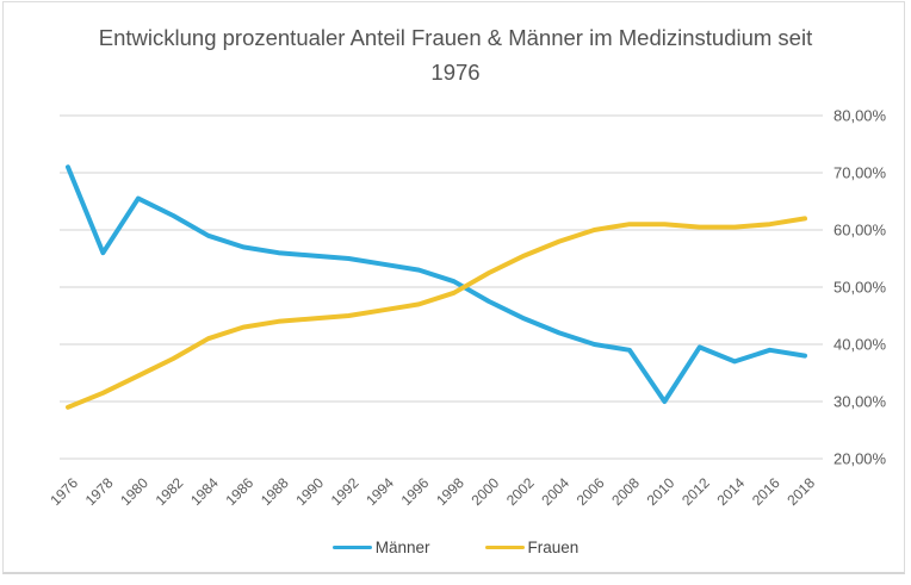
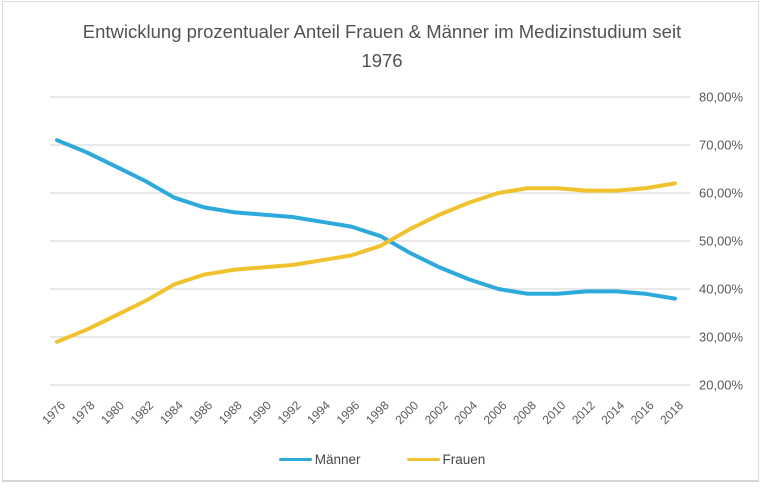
Männer/1978: 56% -> 68%
Männer/2010: 30% -> 39%
Männer/2014: 37% -> 40%
